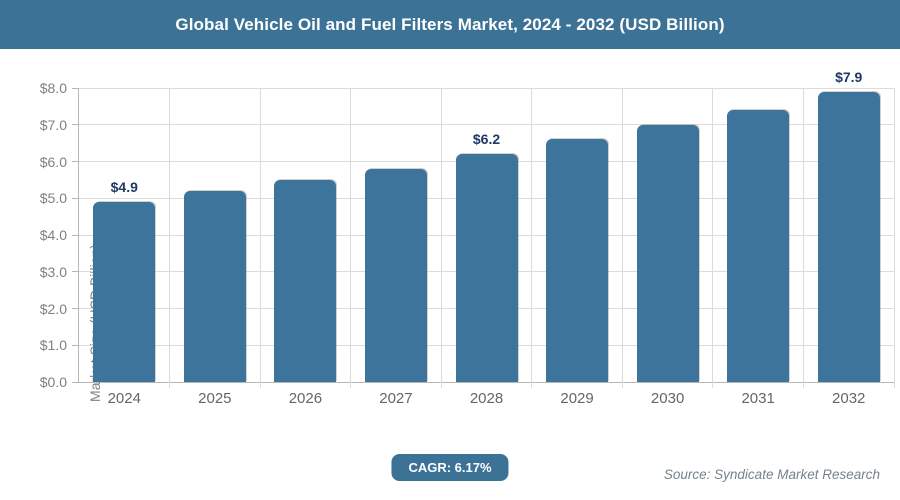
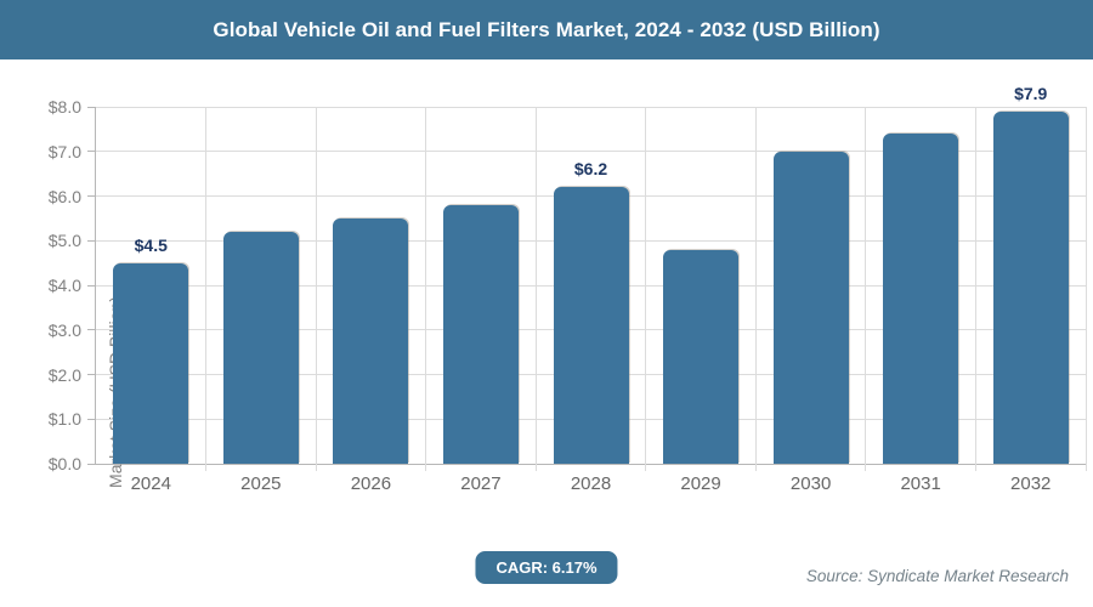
2024: $4.9 -> $4.5
2029: $6.6 -> $4.8
